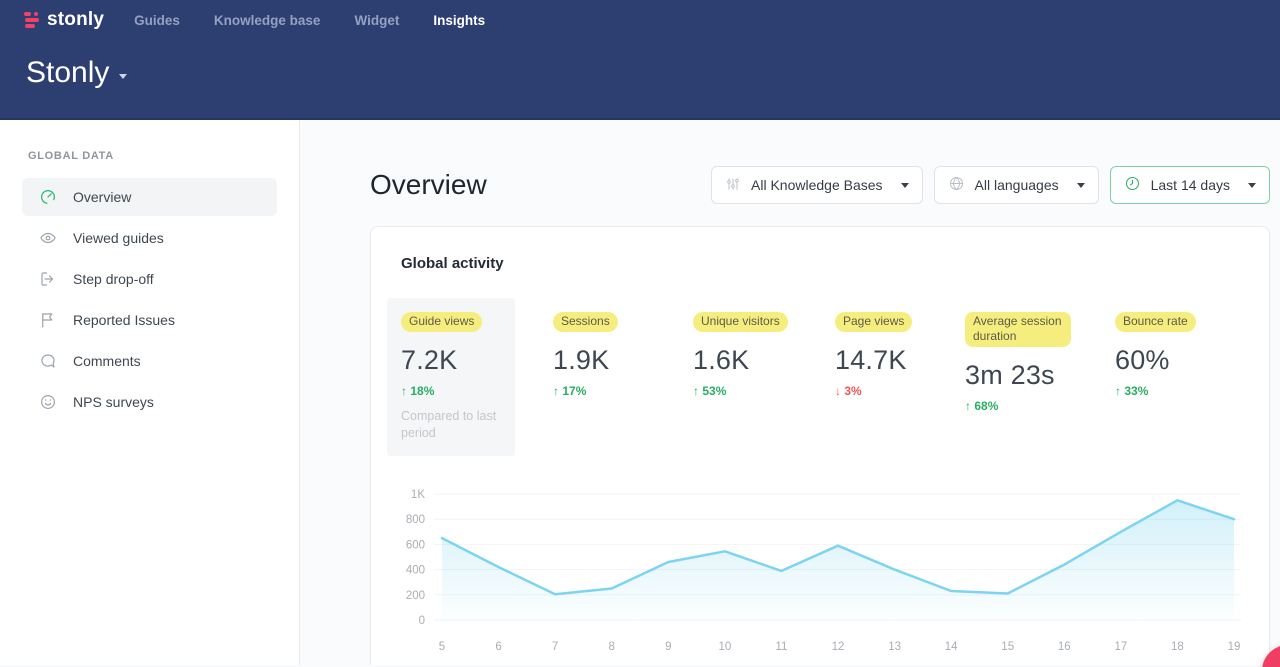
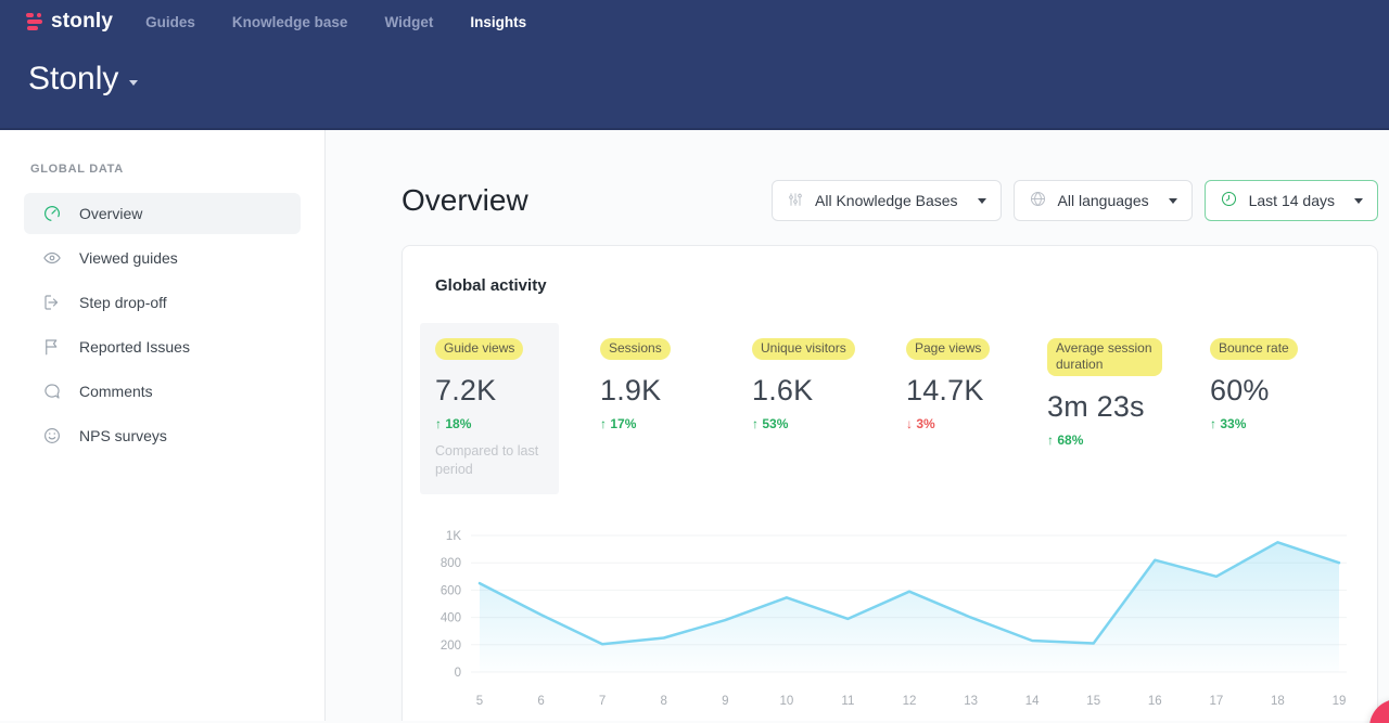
9: 460 -> 380
16: 440 -> 820
